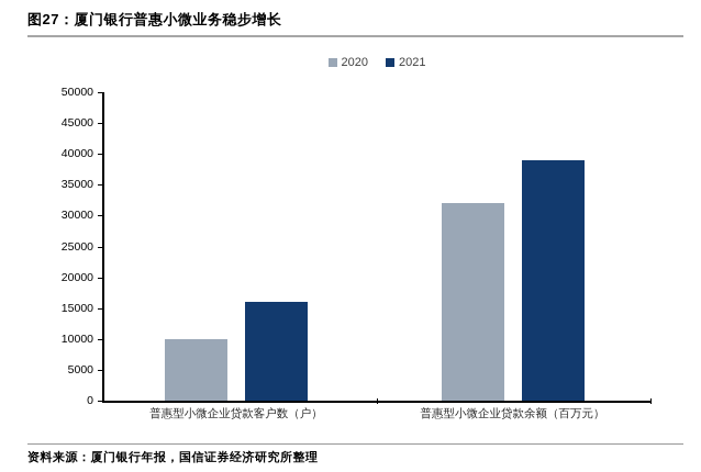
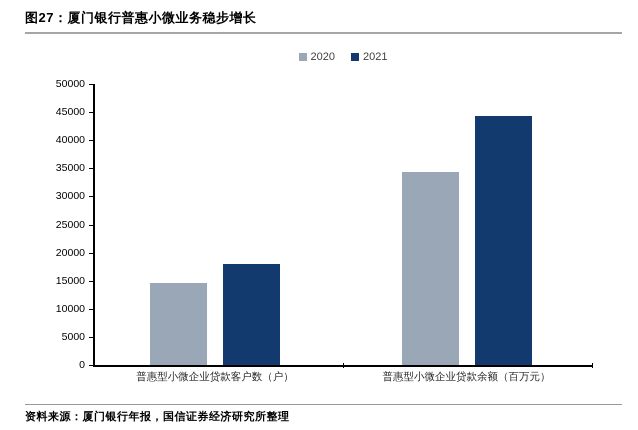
2020/普惠型小微企业贷款客户数（户）: 10000 -> 15000
2021/普惠型小微企业贷款客户数（户）: 16000 -> 18000
2020/普惠型小微企业贷款余额（百万元）: 32000 -> 34000
2021/普惠型小微企业贷款余额（百万元）: 39000 -> 44000
